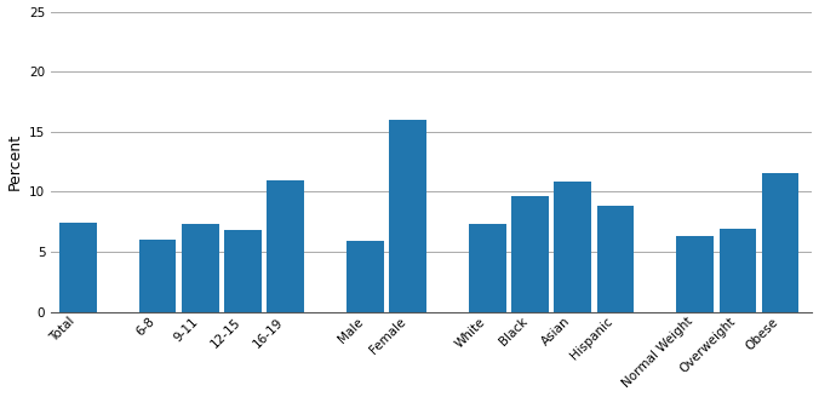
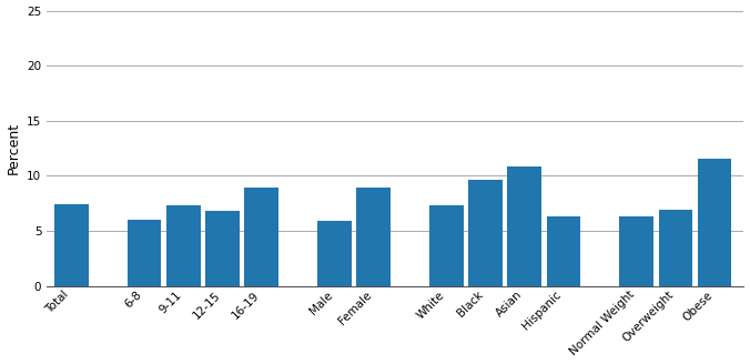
16-19: 11.0 -> 8.9
Female: 16.0 -> 8.9
Hispanic: 8.8 -> 6.3
